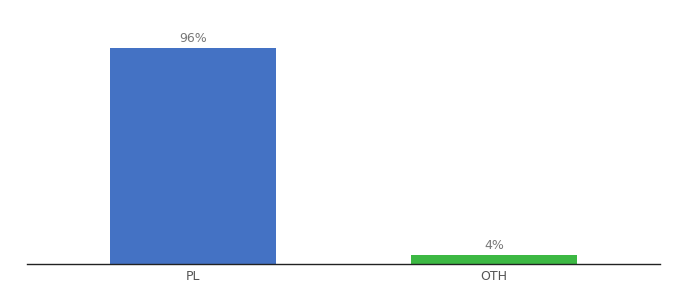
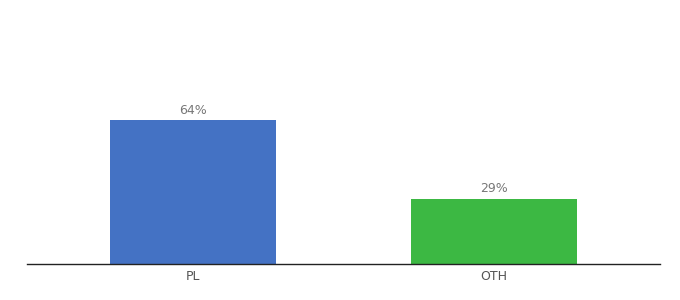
PL: 96% -> 64%
OTH: 4% -> 29%
